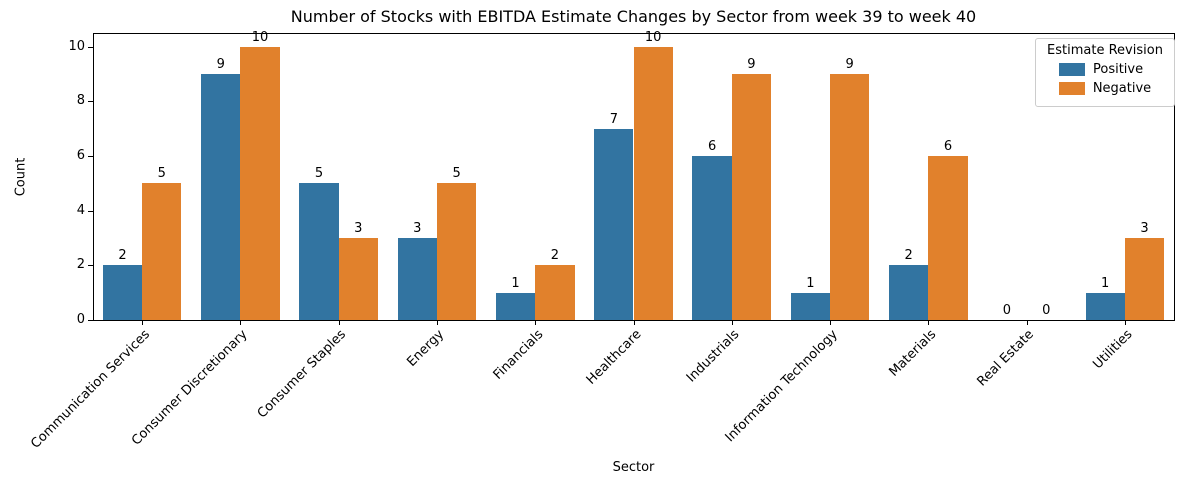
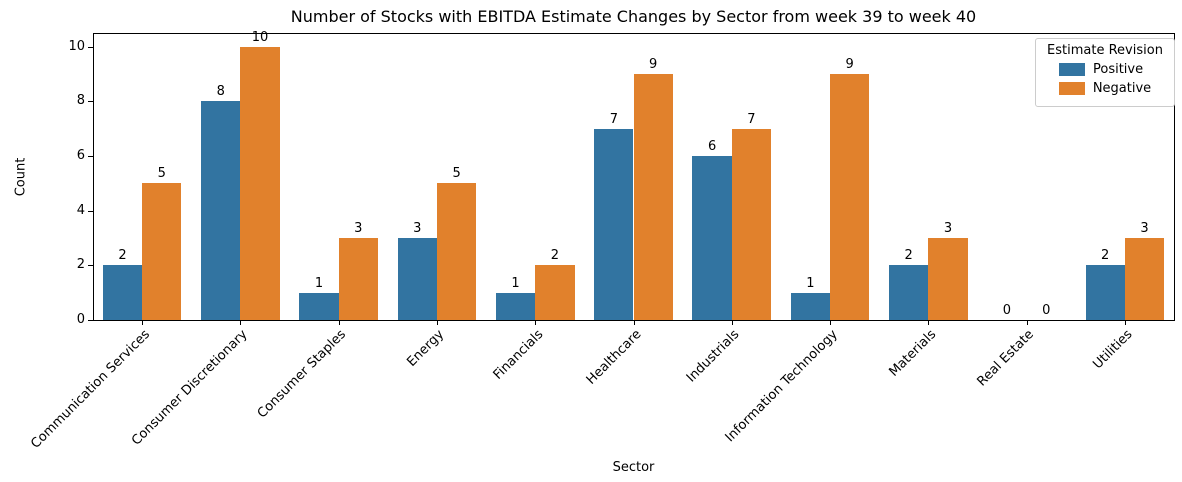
Positive/Consumer Discretionary: 9 -> 8
Positive/Consumer Staples: 5 -> 1
Negative/Healthcare: 10 -> 9
Negative/Industrials: 9 -> 7
Negative/Materials: 6 -> 3
Positive/Utilities: 1 -> 2
